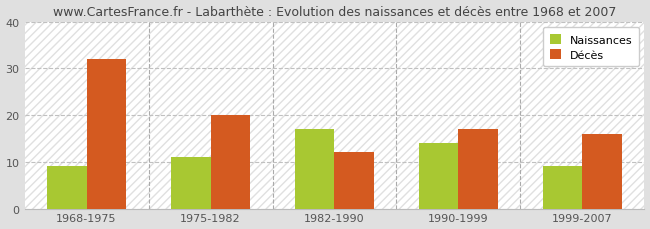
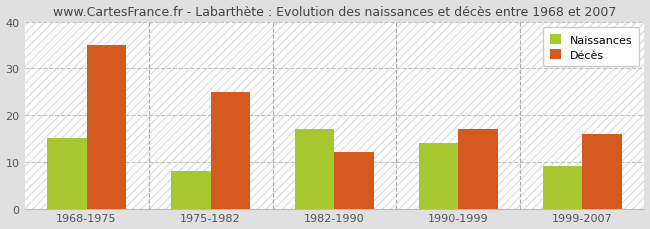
Naissances/1968-1975: 9 -> 15
Décès/1968-1975: 32 -> 35
Naissances/1975-1982: 11 -> 8
Décès/1975-1982: 20 -> 25
